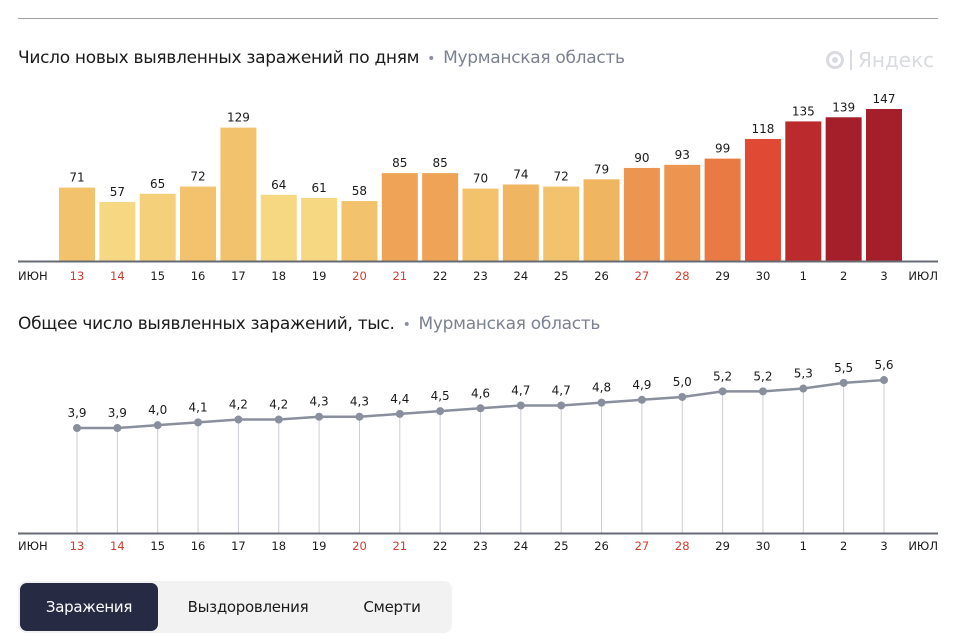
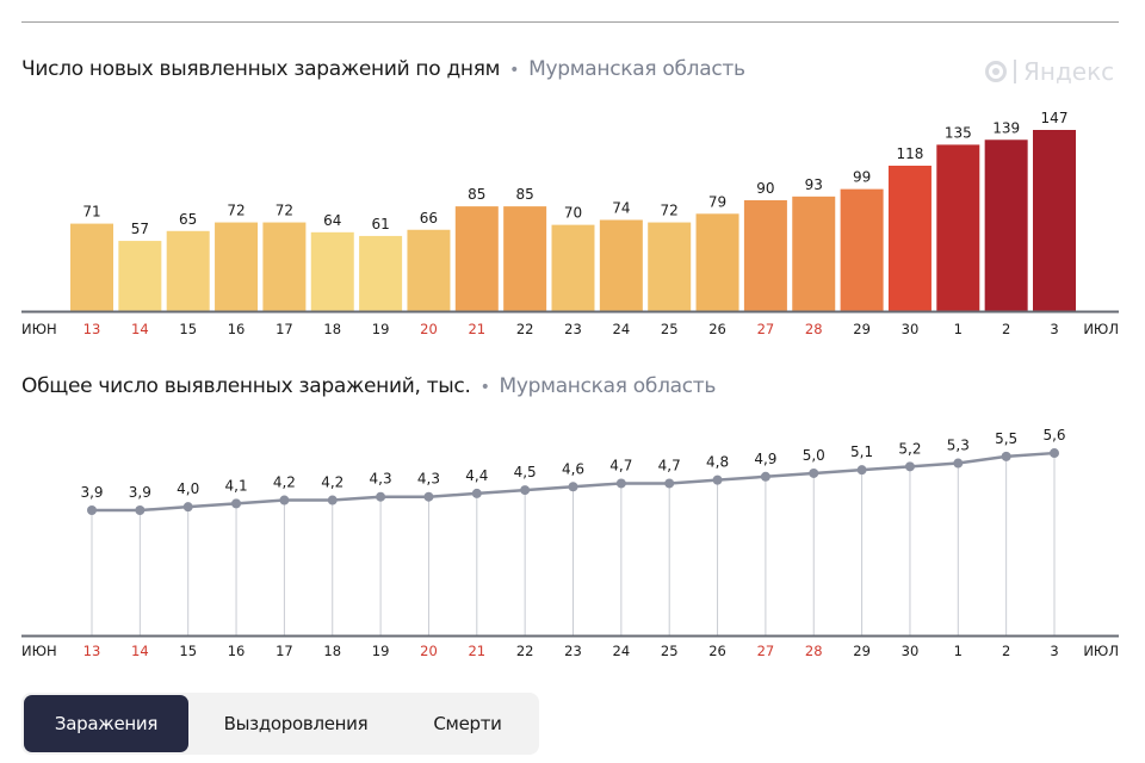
Число новых выявленных заражений по дням/17: 129 -> 72
Число новых выявленных заражений по дням/20: 58 -> 66
Общее число выявленных заражений, тыс./29: 5,2 -> 5,1
